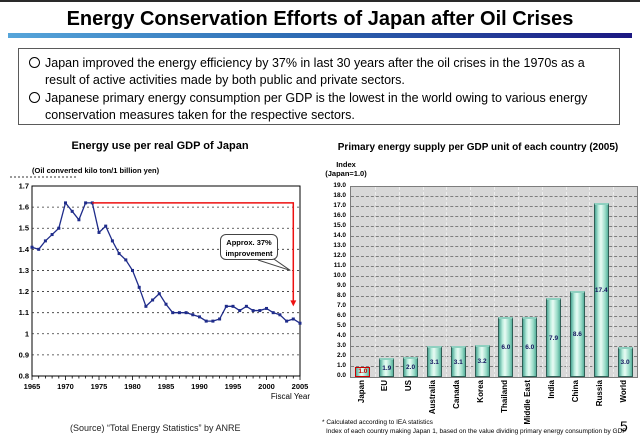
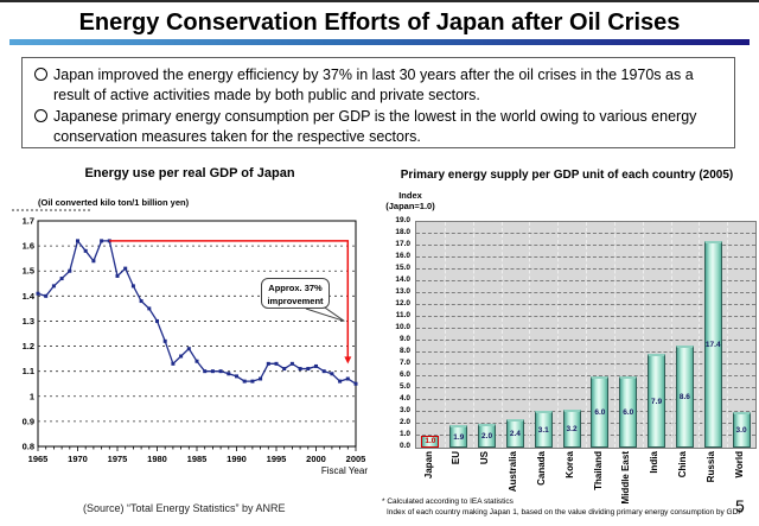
Primary energy supply per GDP unit of each country (2005)/Australia: 3.1 -> 2.4
